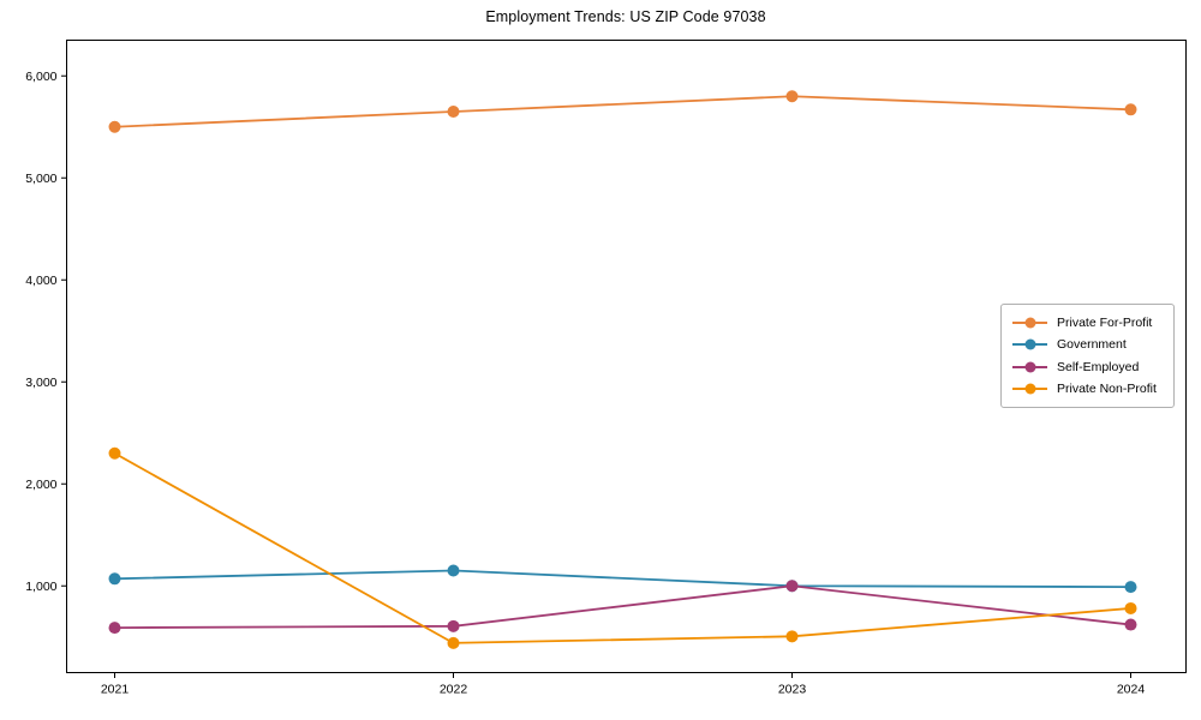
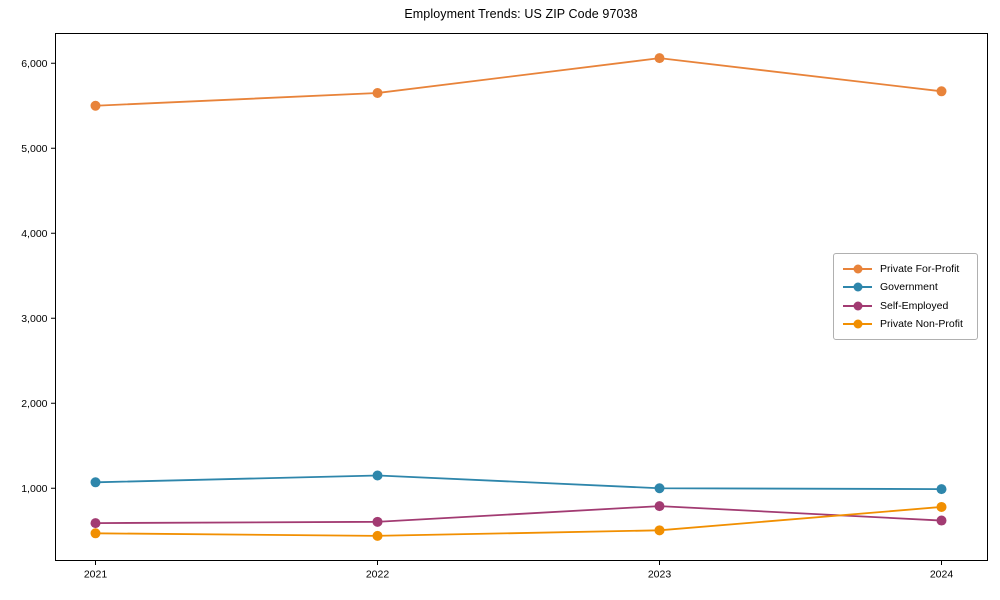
Private Non-Profit/2021: 2300 -> 500
Private For-Profit/2023: 5800 -> 6100
Self-Employed/2023: 1000 -> 800
